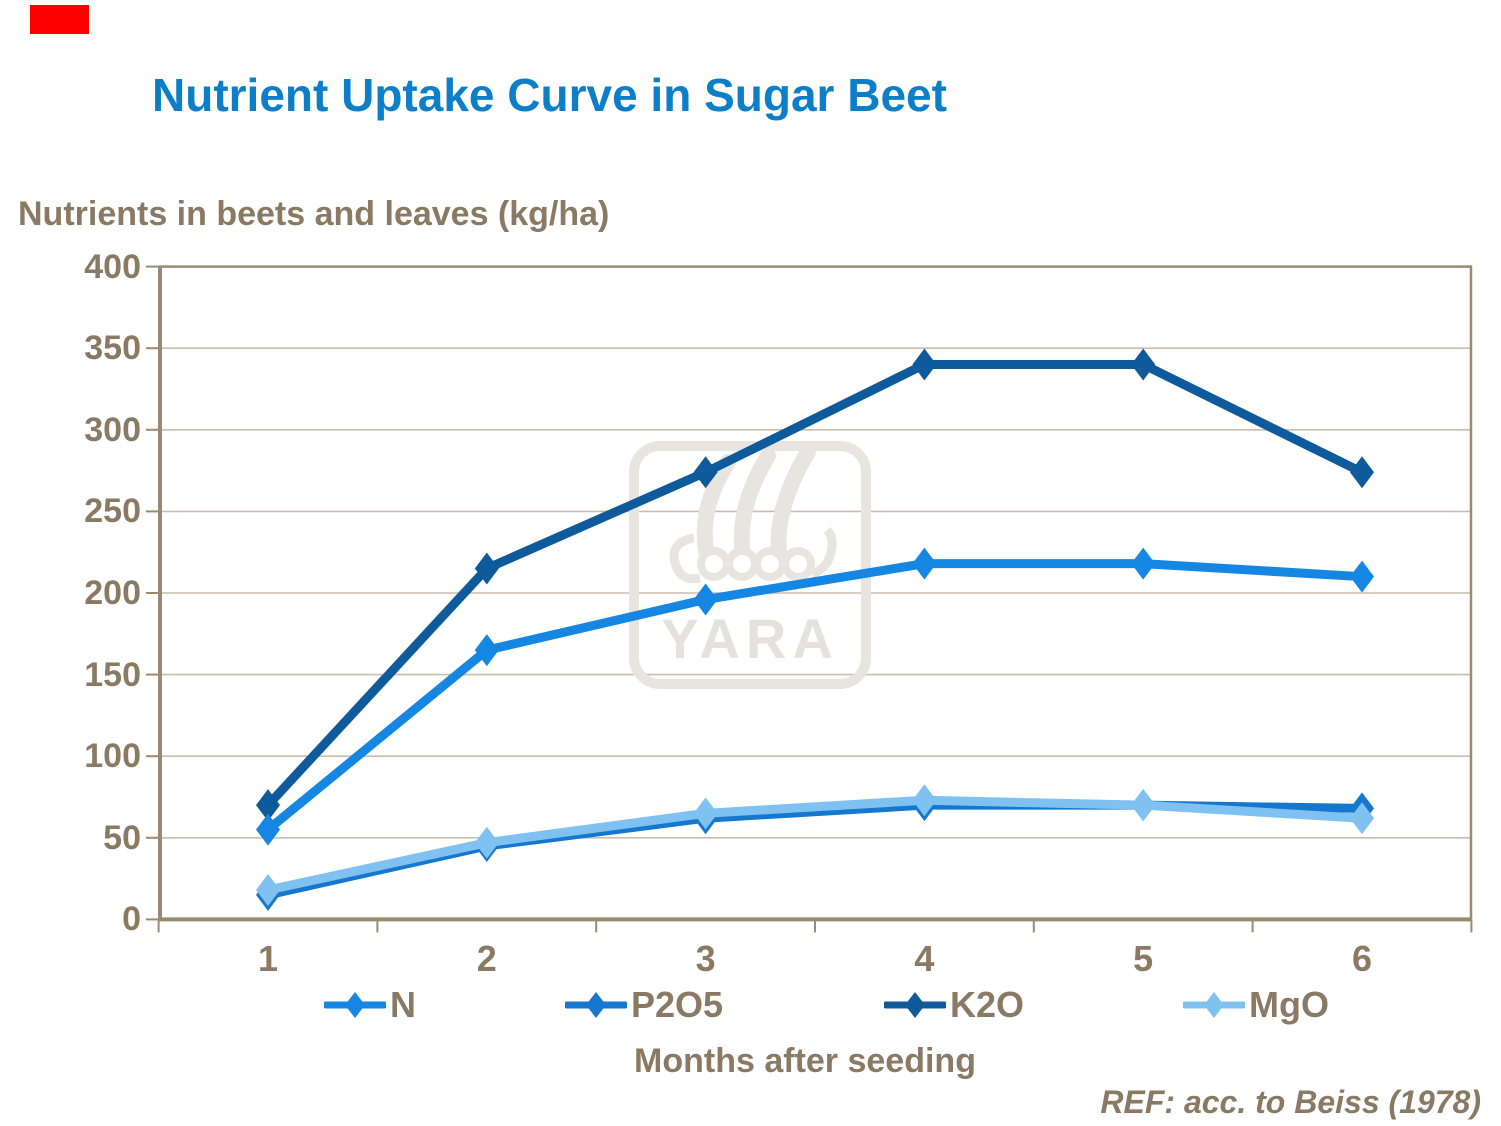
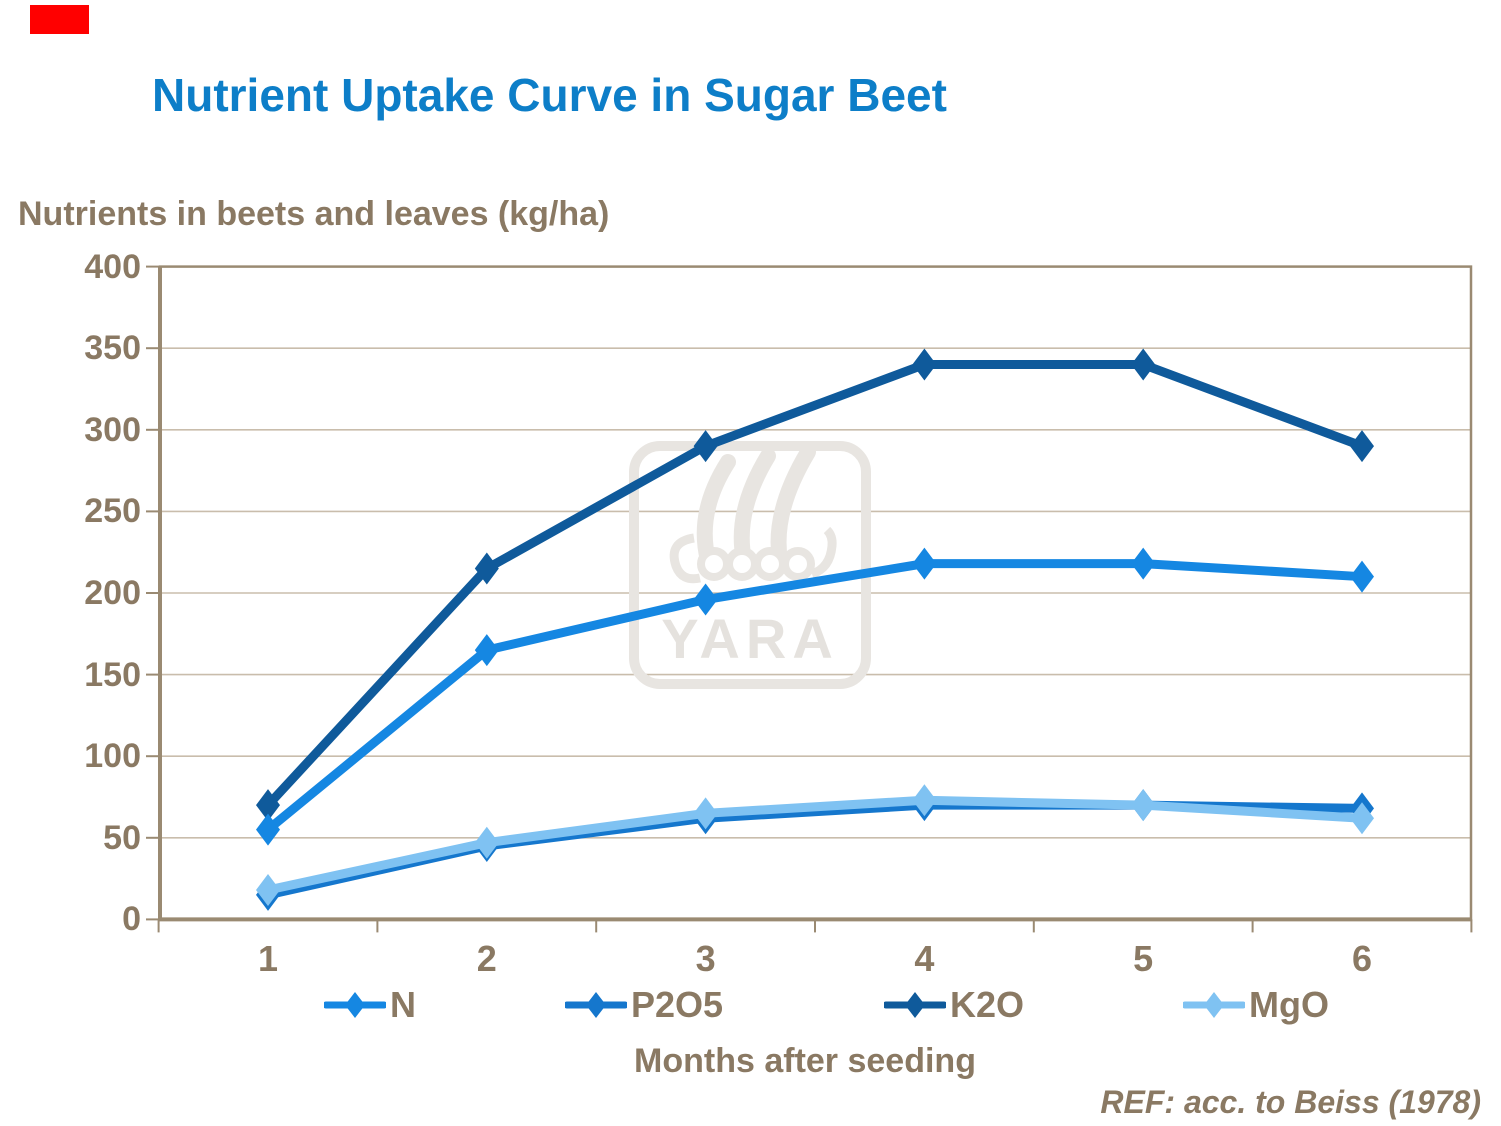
K2O/3: 274 -> 290
K2O/6: 274 -> 290
